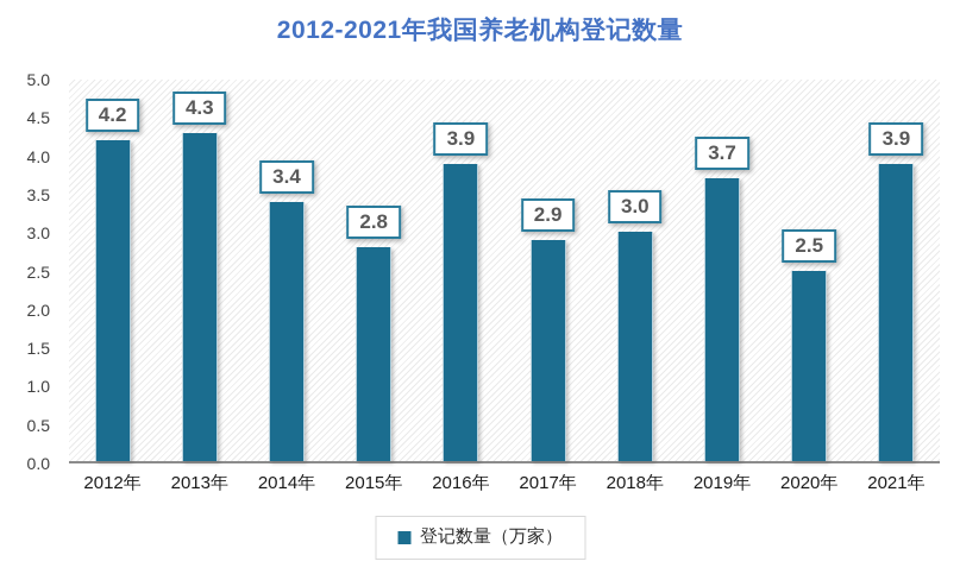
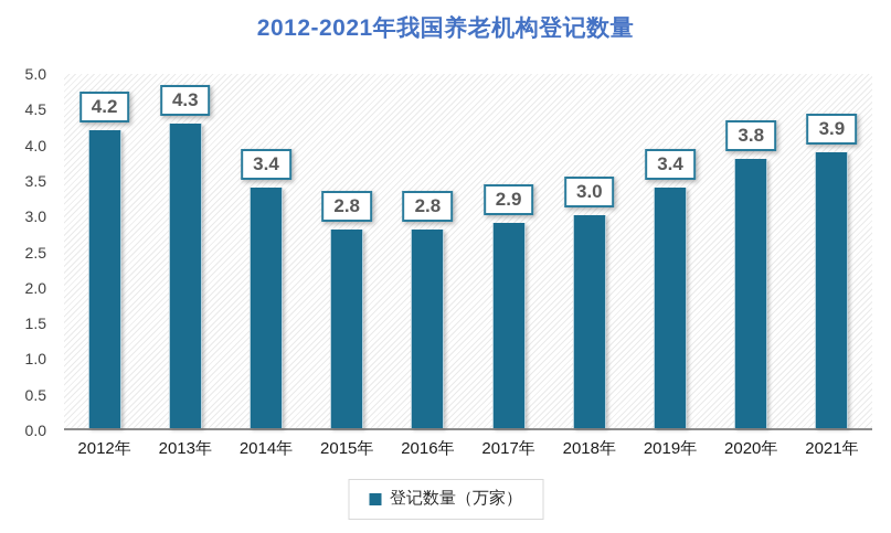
2016年: 3.9 -> 2.8
2019年: 3.7 -> 3.4
2020年: 2.5 -> 3.8
